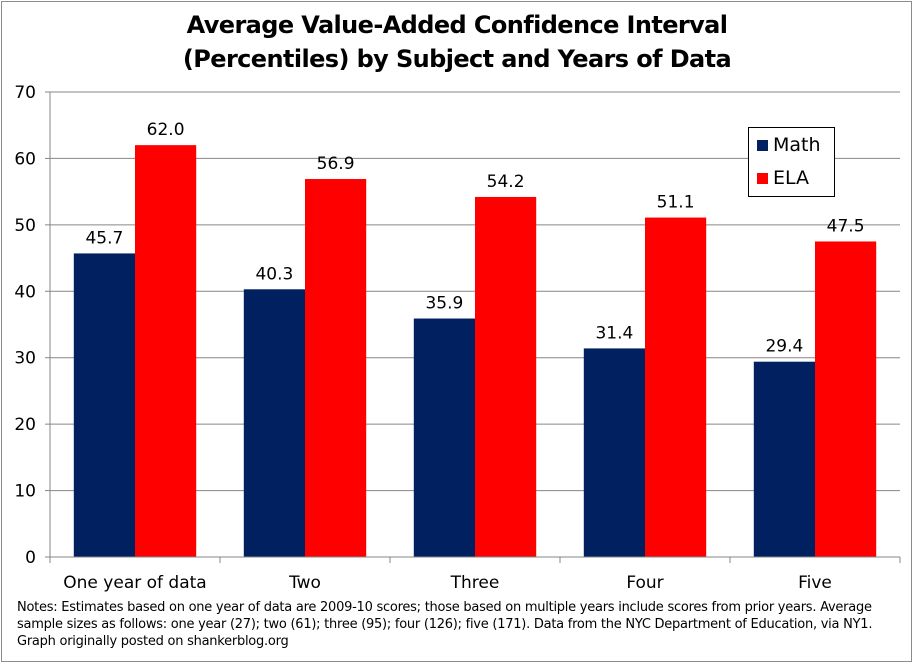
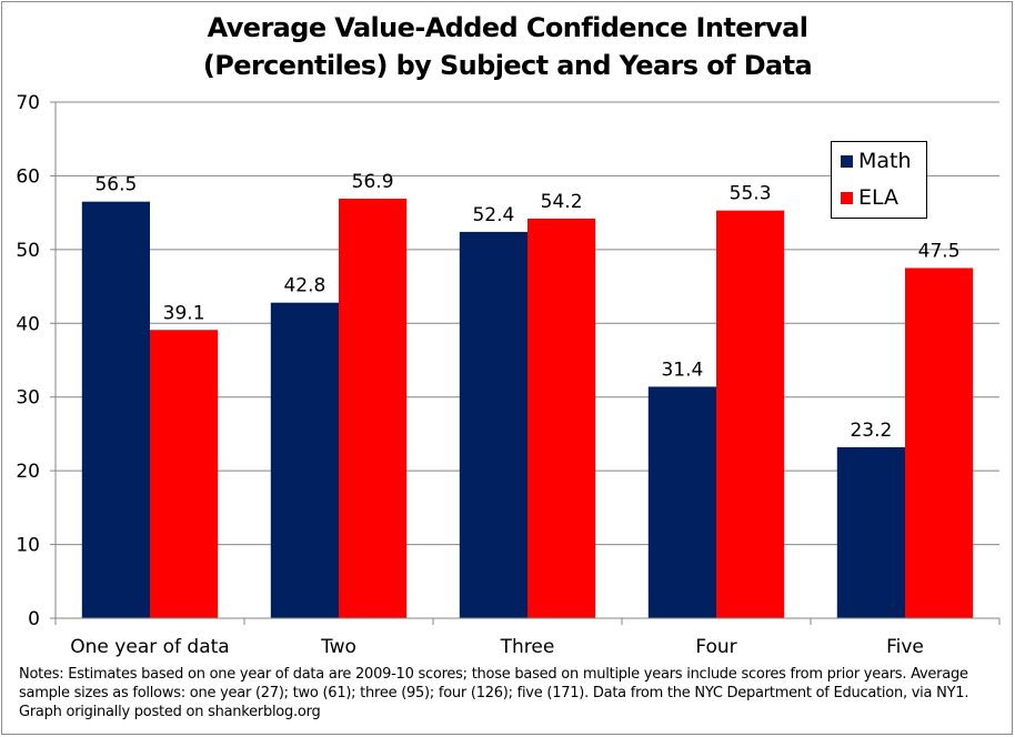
Math/One year of data: 45.7 -> 56.5
ELA/One year of data: 62.0 -> 39.1
Math/Two: 40.3 -> 42.8
Math/Three: 35.9 -> 52.4
ELA/Four: 51.1 -> 55.3
Math/Five: 29.4 -> 23.2
